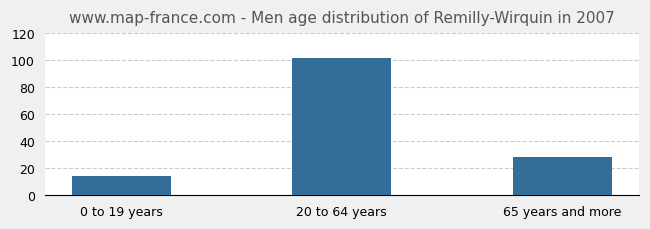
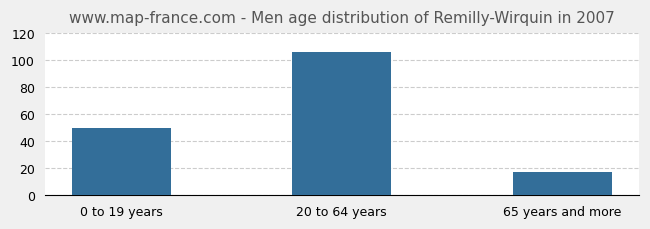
0 to 19 years: 14 -> 50
20 to 64 years: 102 -> 106
65 years and more: 28 -> 17
